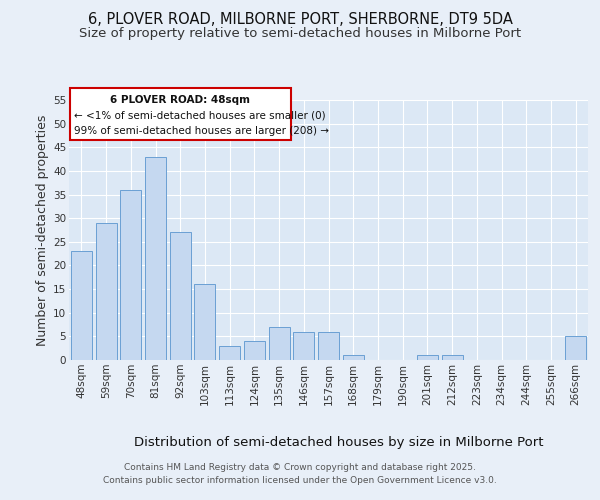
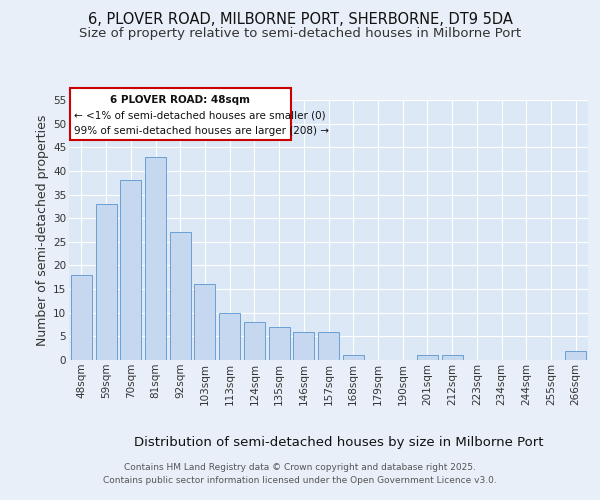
48sqm: 23 -> 18
59sqm: 29 -> 33
70sqm: 36 -> 38
113sqm: 3 -> 10
124sqm: 4 -> 8
266sqm: 5 -> 2
